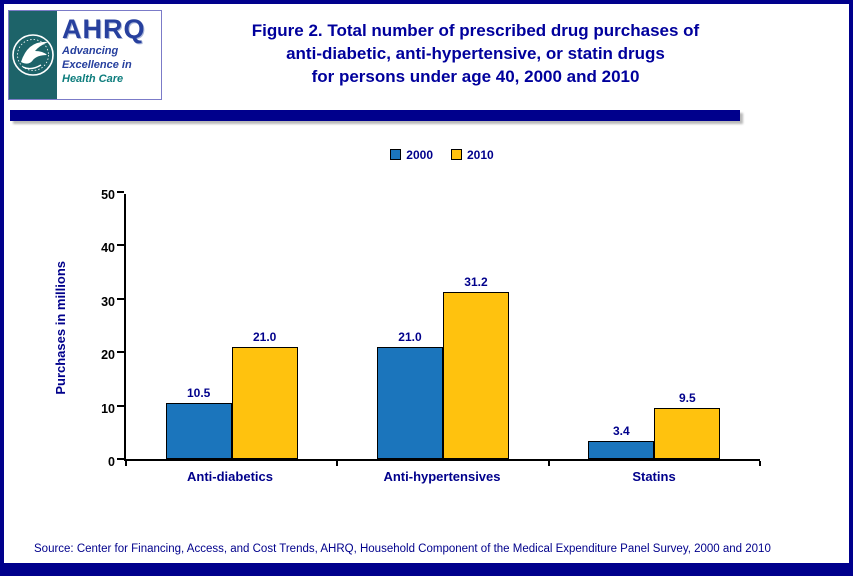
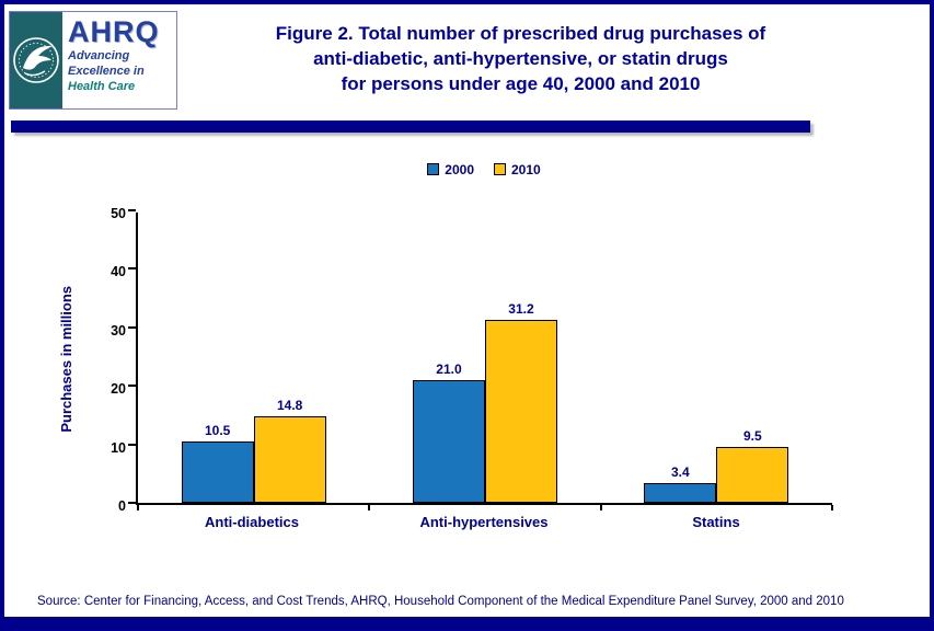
2010/Anti-diabetics: 21.0 -> 14.8
